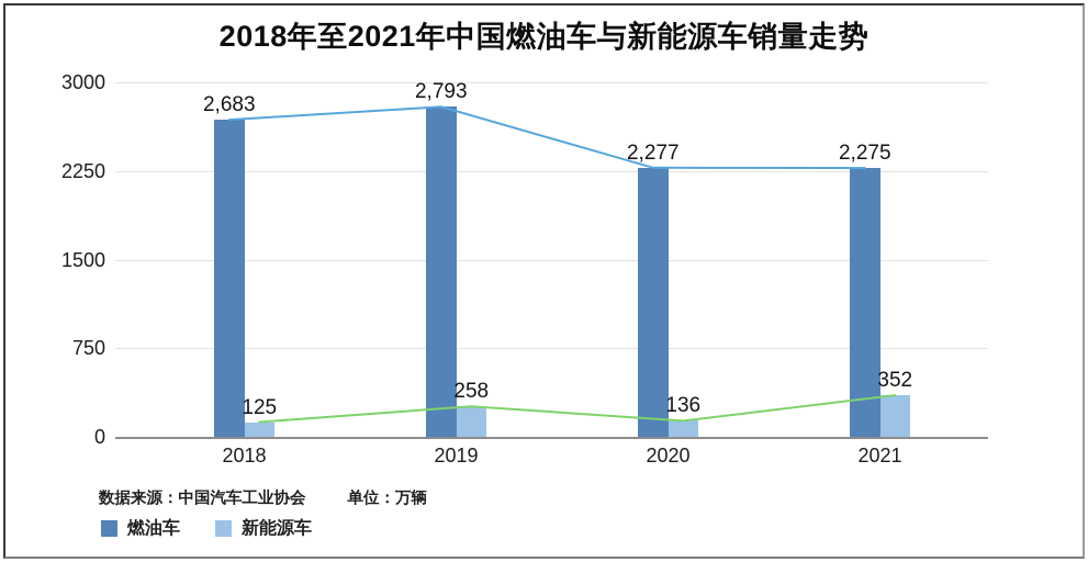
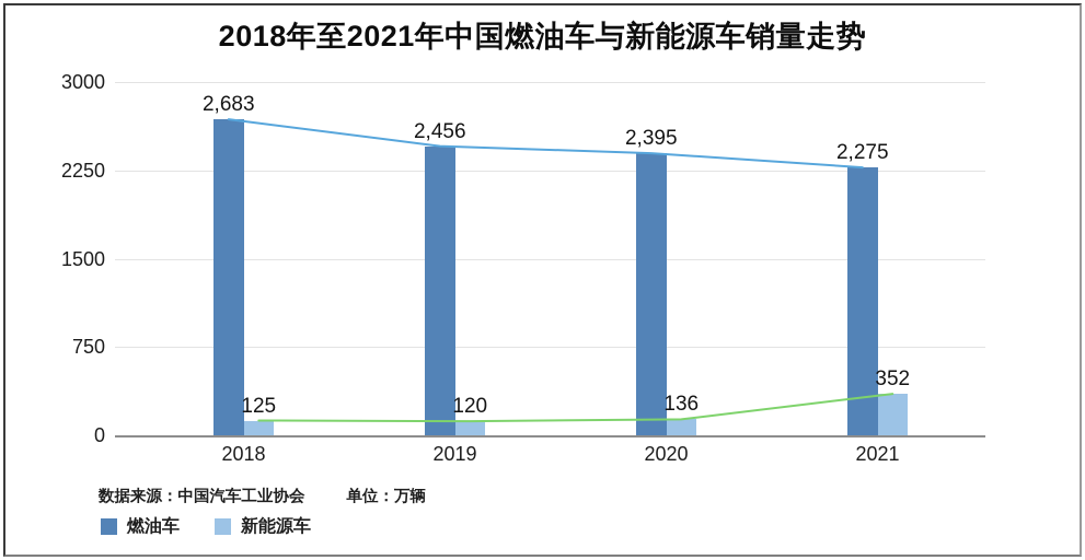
燃油车/2019: 2,793 -> 2,456
新能源车/2019: 258 -> 120
燃油车/2020: 2,277 -> 2,395
